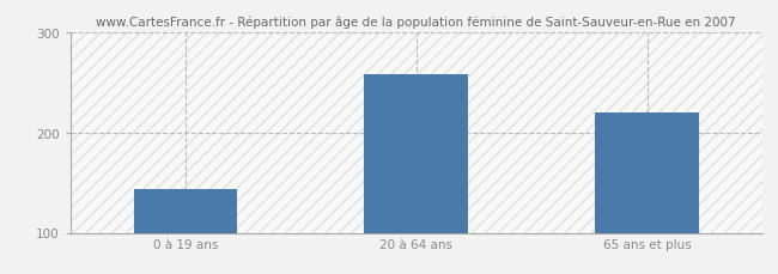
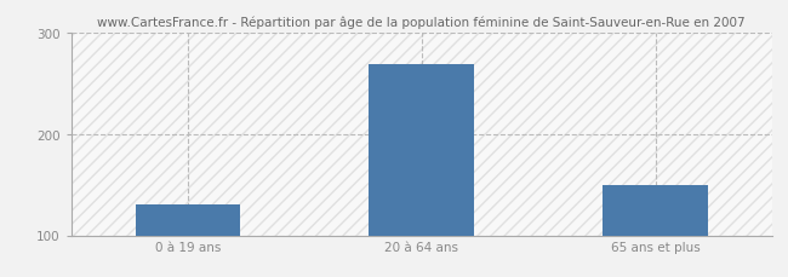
0 à 19 ans: 144 -> 130
20 à 64 ans: 258 -> 268
65 ans et plus: 220 -> 150
